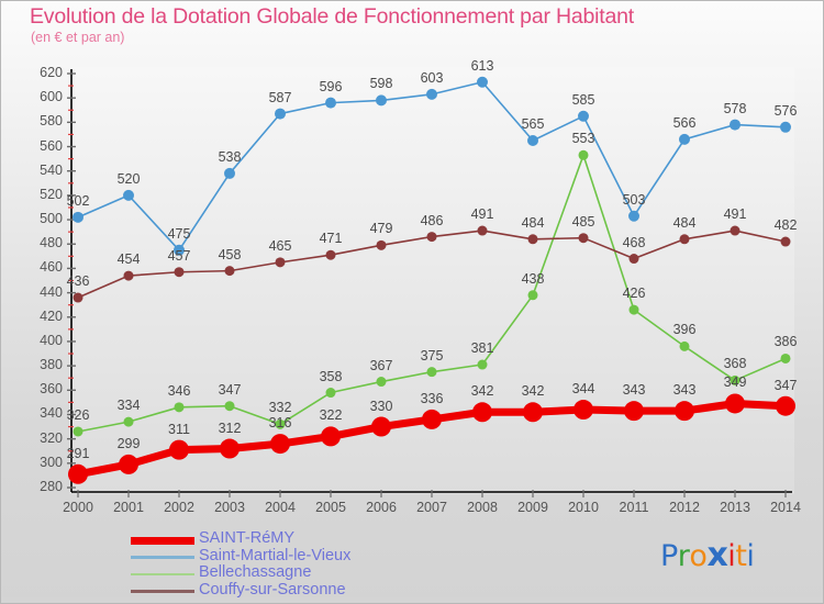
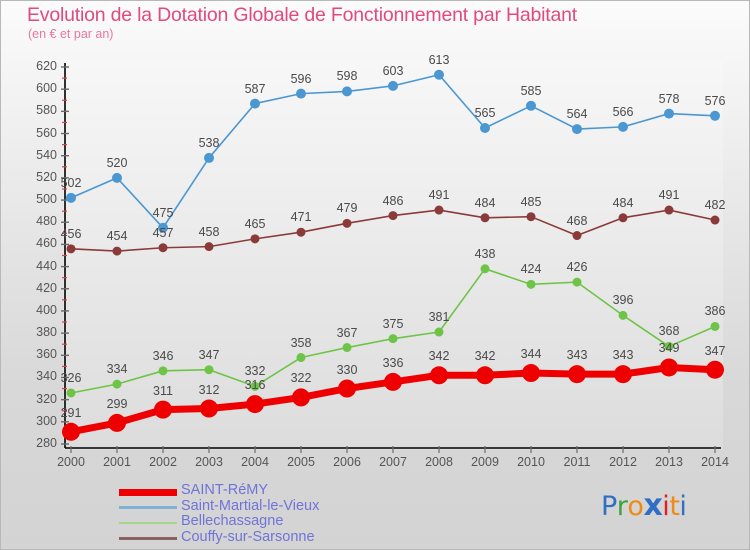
Couffy-sur-Sarsonne/2000: 436 -> 456
Bellechassagne/2010: 553 -> 424
Saint-Martial-le-Vieux/2011: 503 -> 564
